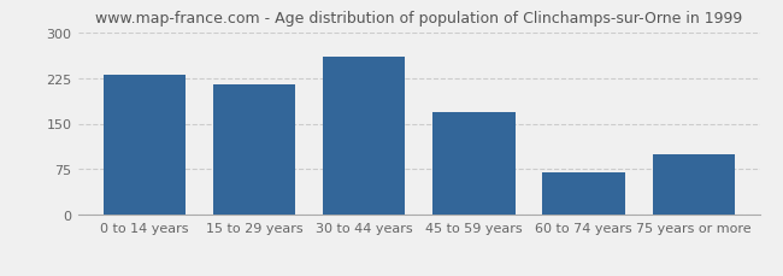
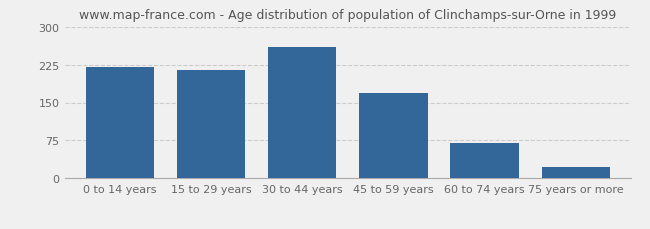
0 to 14 years: 230 -> 220
75 years or more: 100 -> 22
